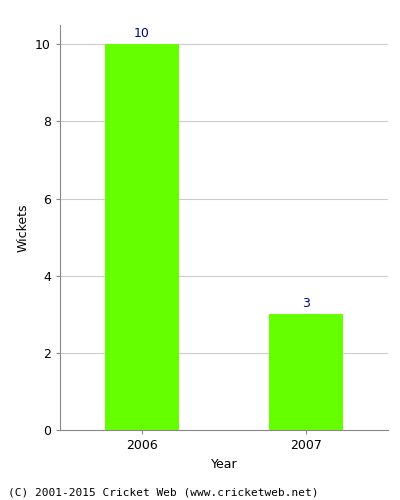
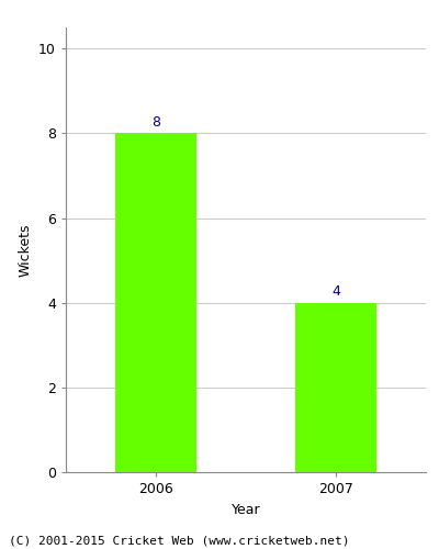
2006: 10 -> 8
2007: 3 -> 4
